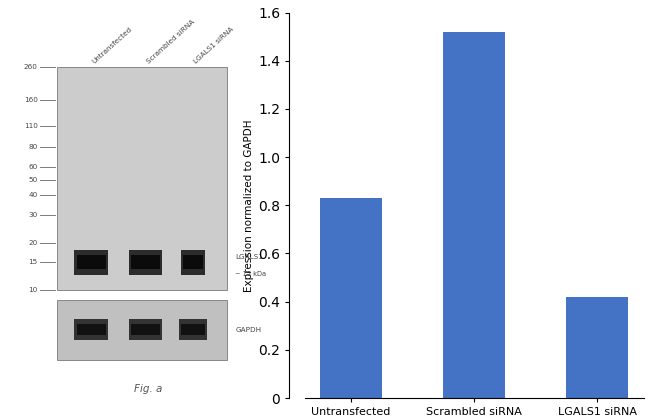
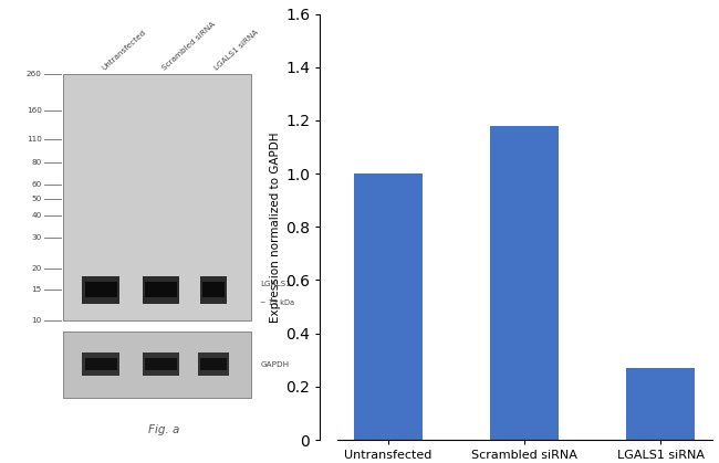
Untransfected: 0.83 -> 1.00
Scrambled siRNA: 1.52 -> 1.18
LGALS1 siRNA: 0.42 -> 0.27
